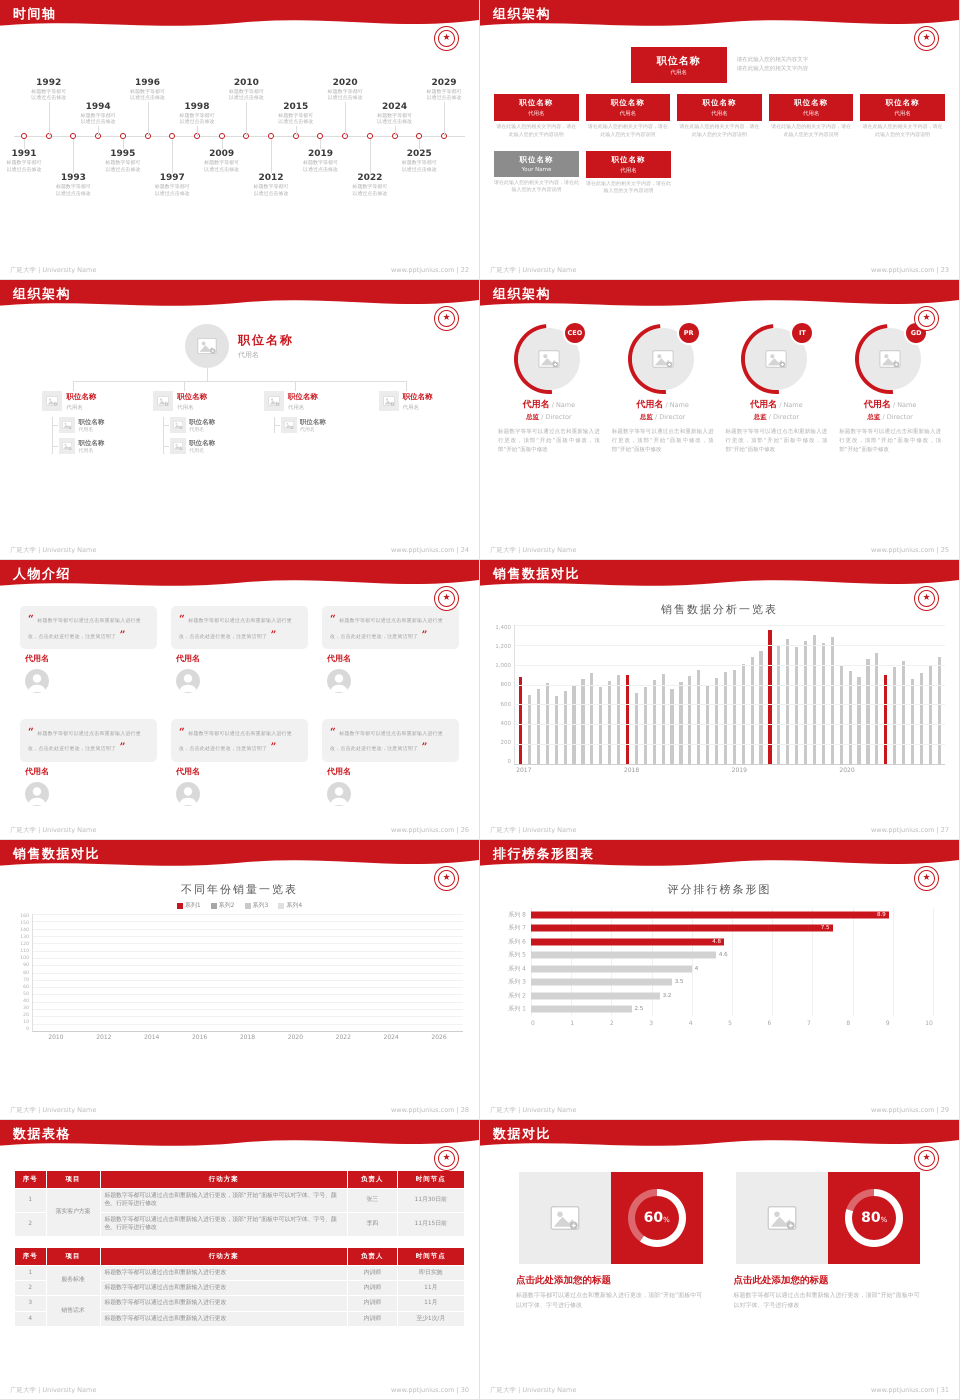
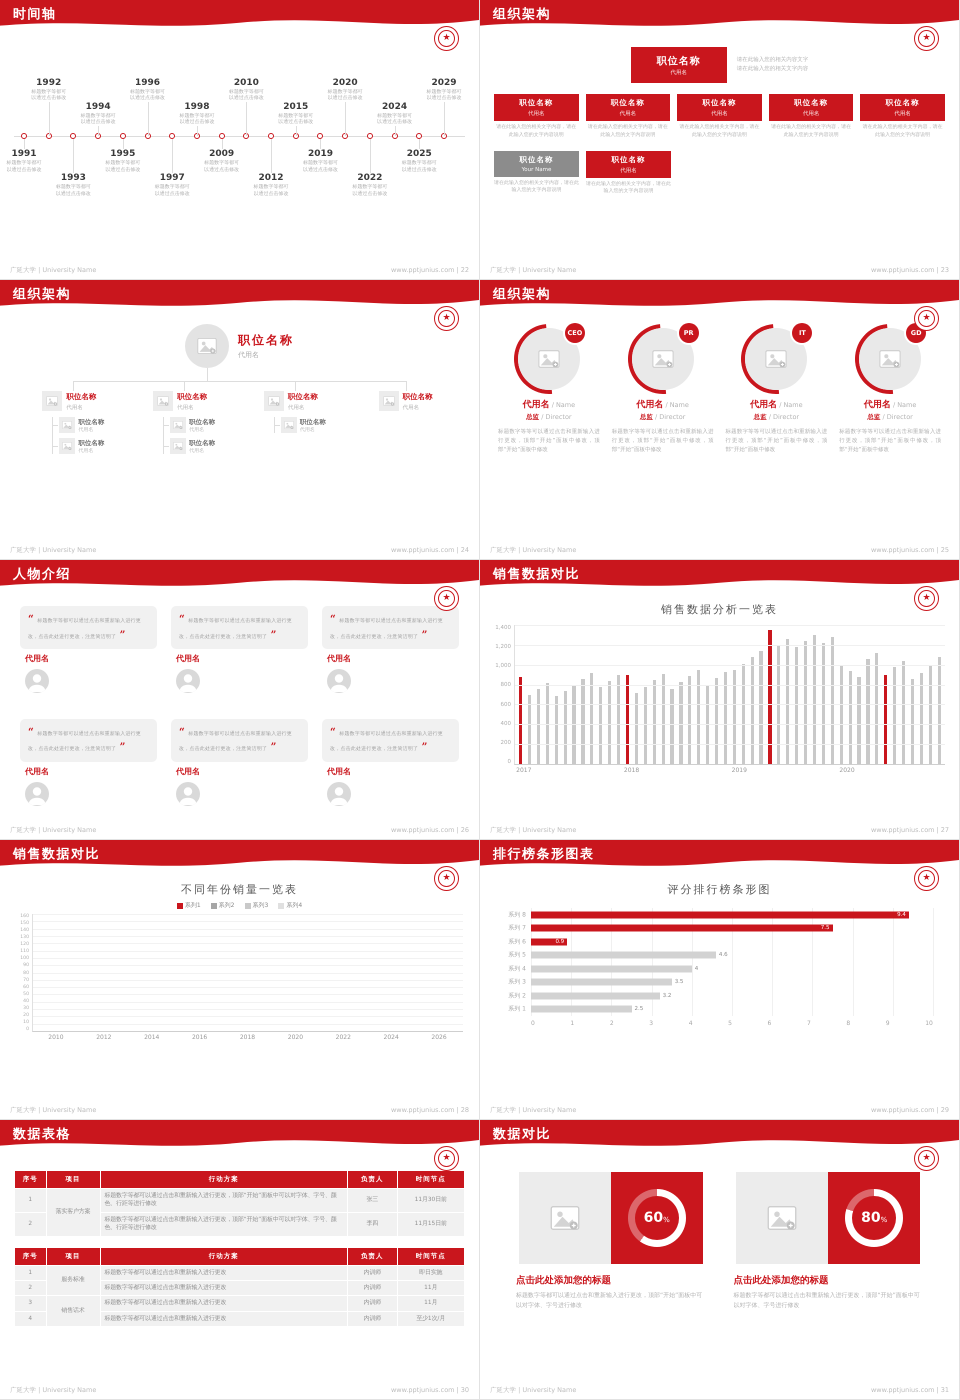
评分排行榜条形图/系列 8: 8.9 -> 9.4
评分排行榜条形图/系列 6: 4.8 -> 0.9
